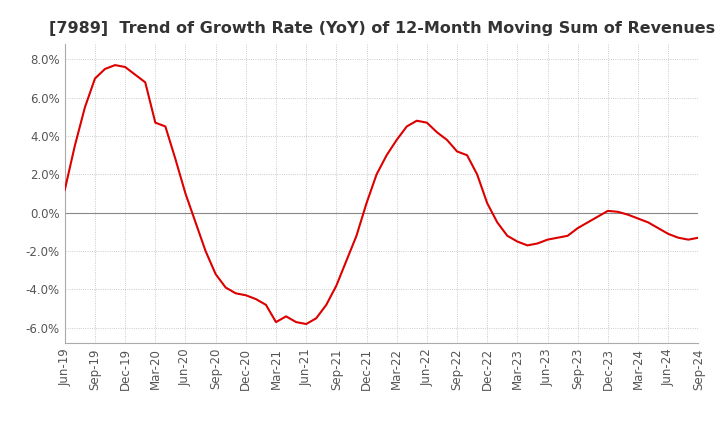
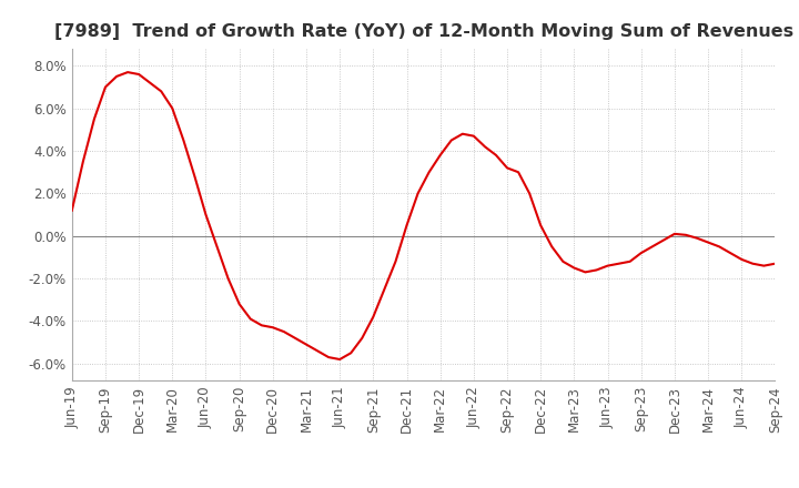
Mar-20: 4.7% -> 6.0%
Mar-21: -5.7% -> -5.1%
